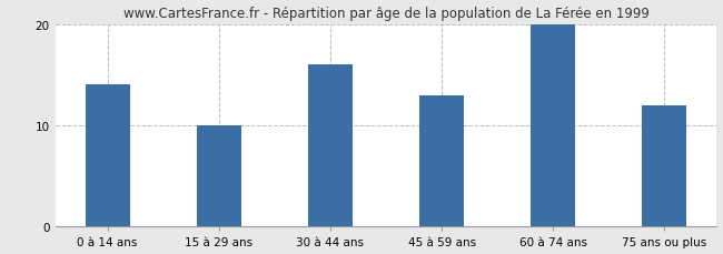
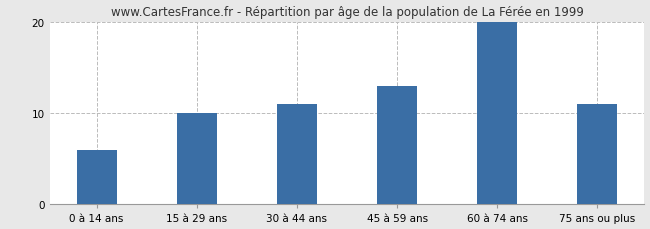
0 à 14 ans: 14 -> 6
30 à 44 ans: 16 -> 11
75 ans ou plus: 12 -> 11
